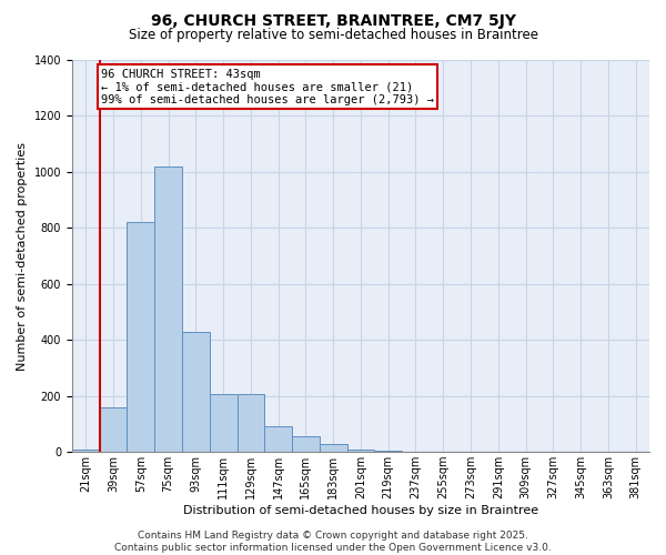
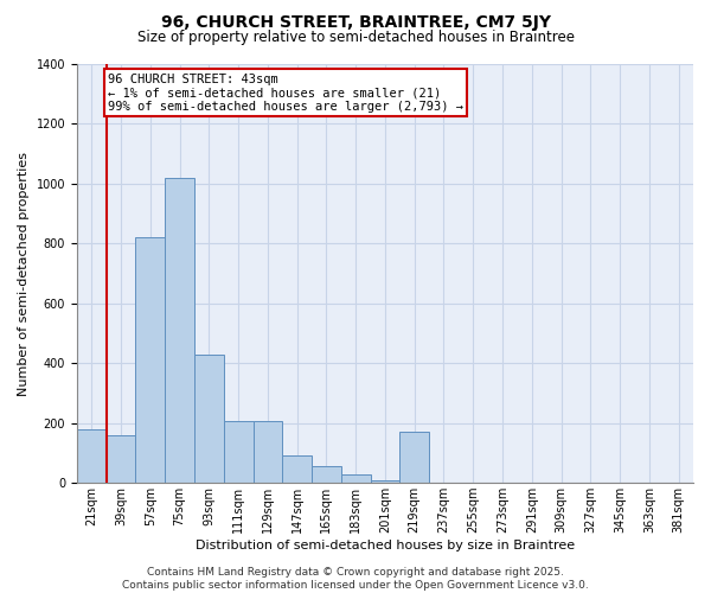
21sqm: 10 -> 180
219sqm: 3 -> 170
